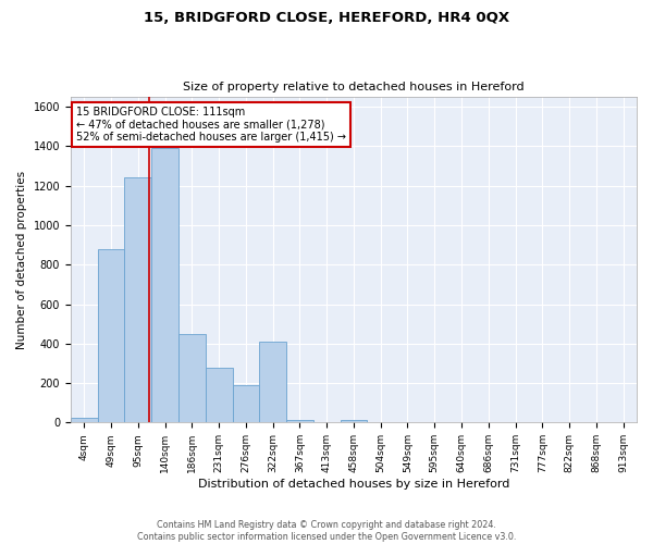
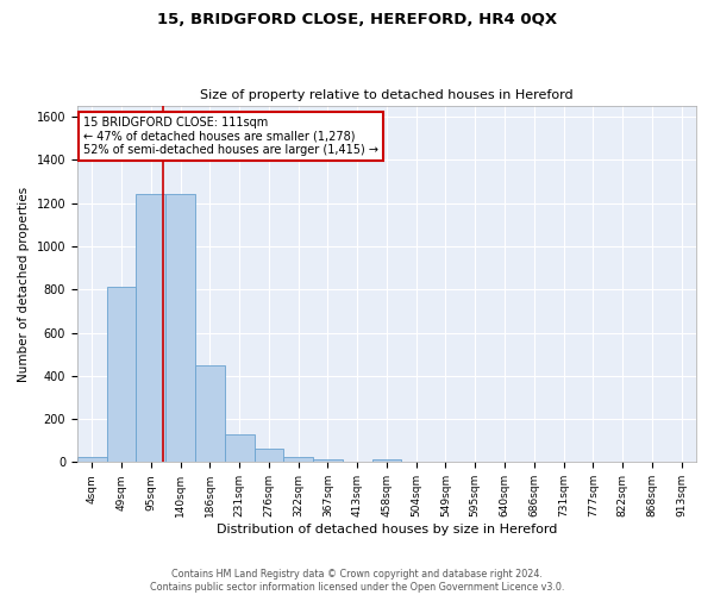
49sqm: 880 -> 810
140sqm: 1390 -> 1240
231sqm: 280 -> 130
276sqm: 190 -> 60
322sqm: 410 -> 20
